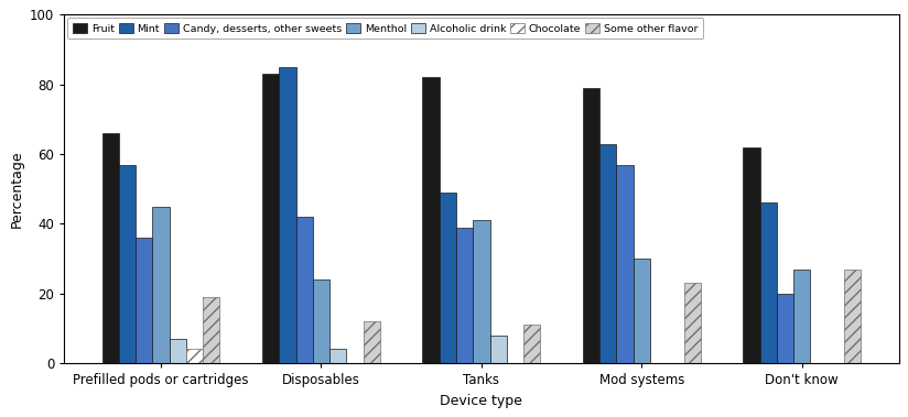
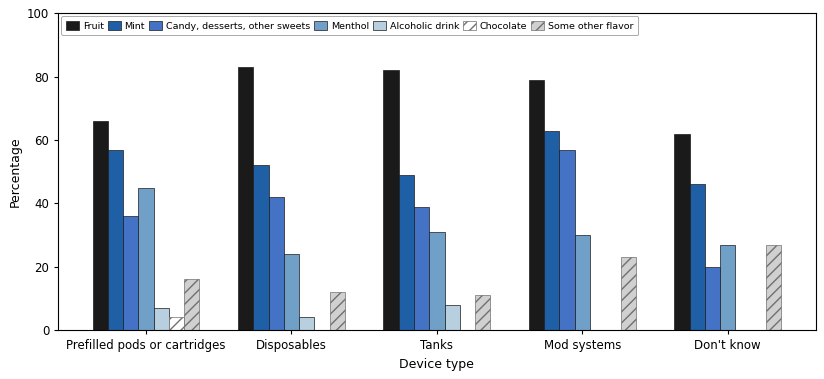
Some other flavor/Prefilled pods or cartridges: 19 -> 16
Mint/Disposables: 85 -> 52
Menthol/Tanks: 41 -> 31
